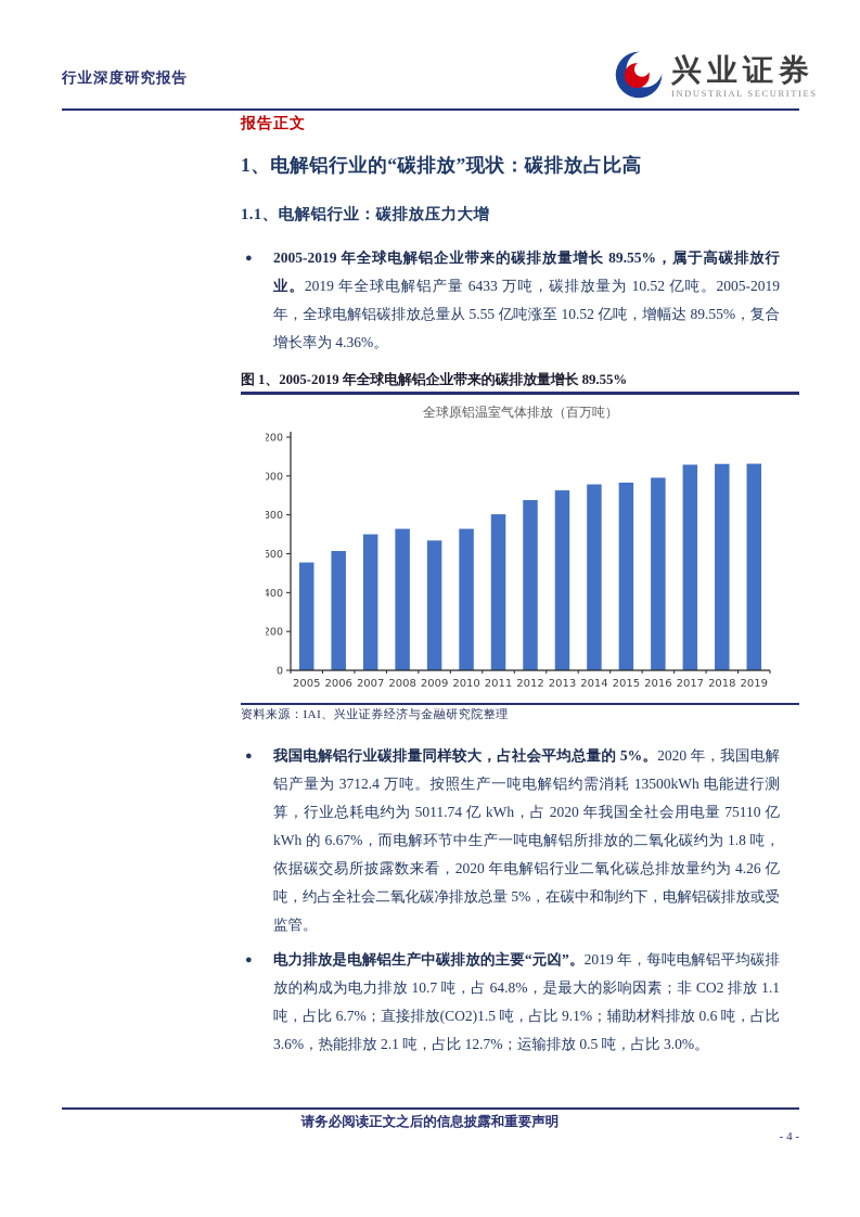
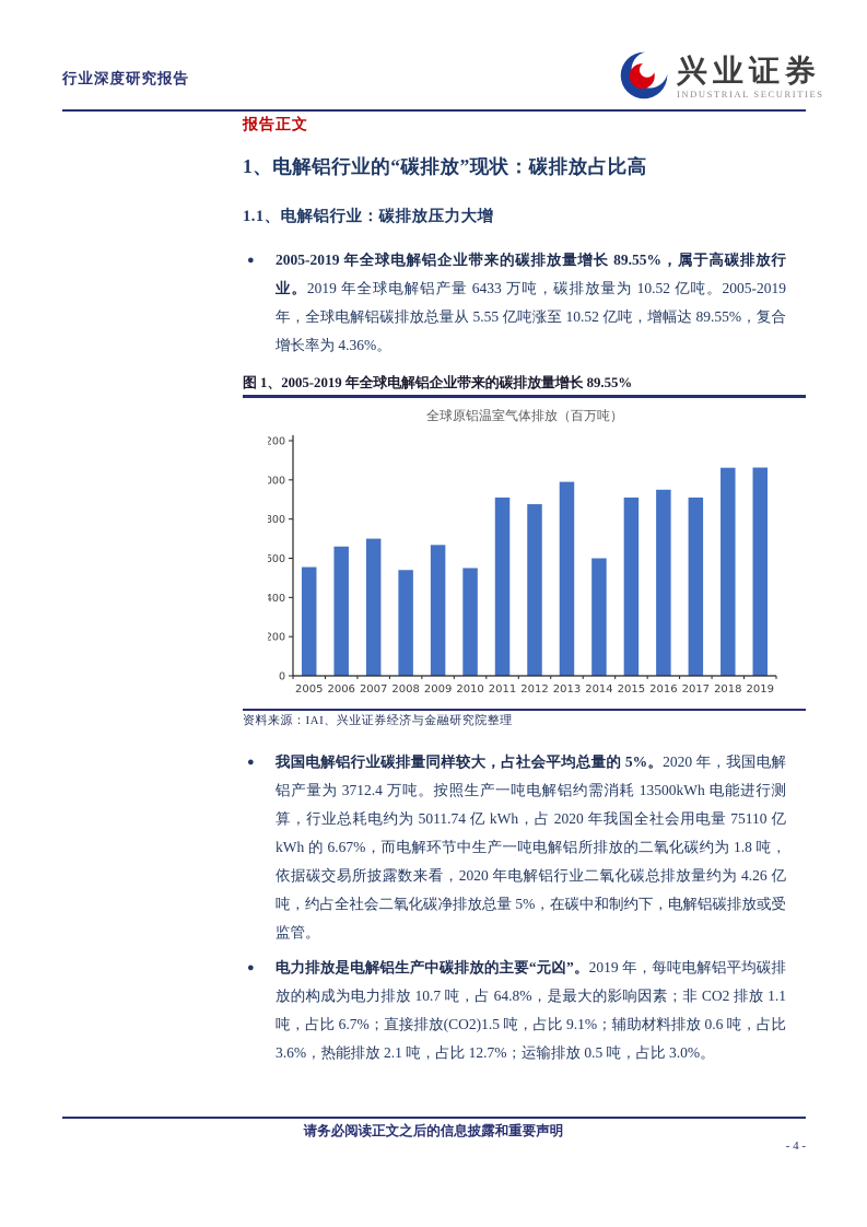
2006: 610 -> 660
2008: 730 -> 540
2010: 730 -> 550
2011: 800 -> 910
2013: 930 -> 990
2014: 960 -> 600
2015: 970 -> 910
2016: 990 -> 950
2017: 1060 -> 910
